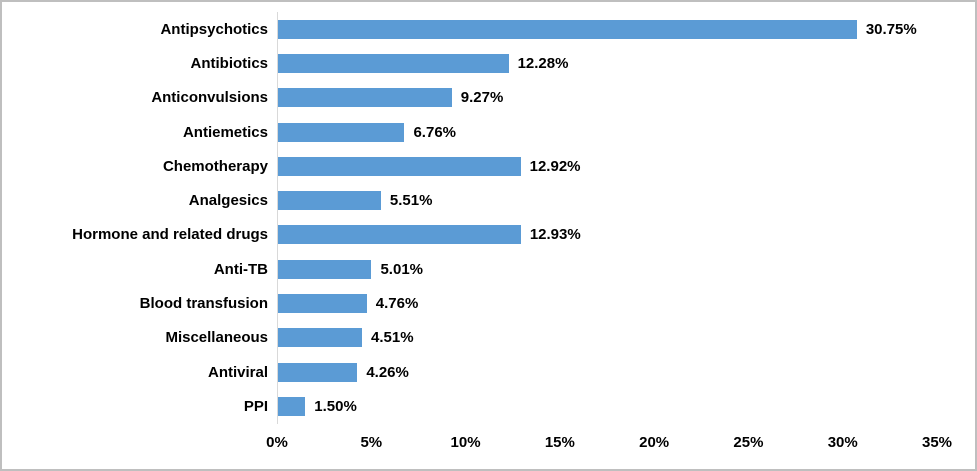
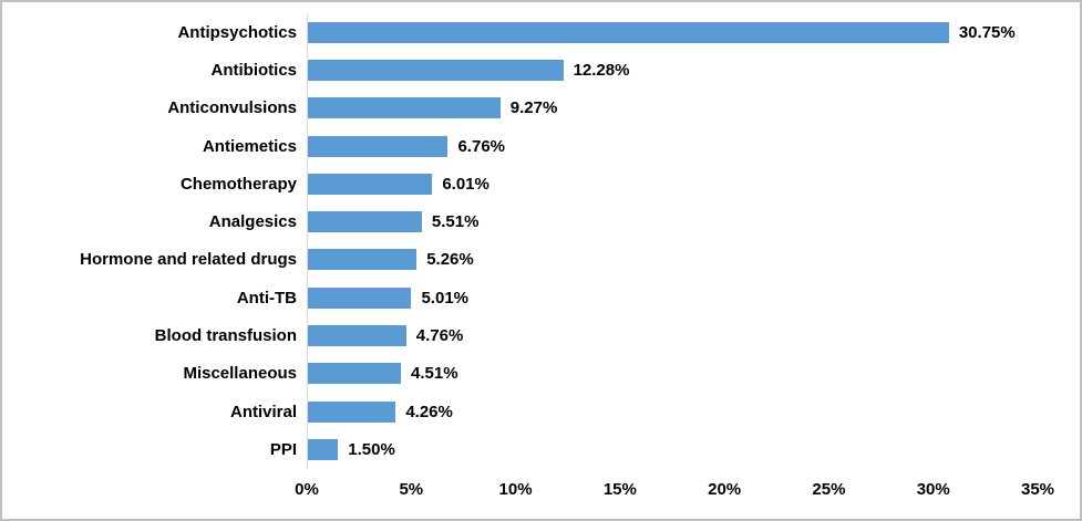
Chemotherapy: 12.92% -> 6.01%
Hormone and related drugs: 12.93% -> 5.26%
